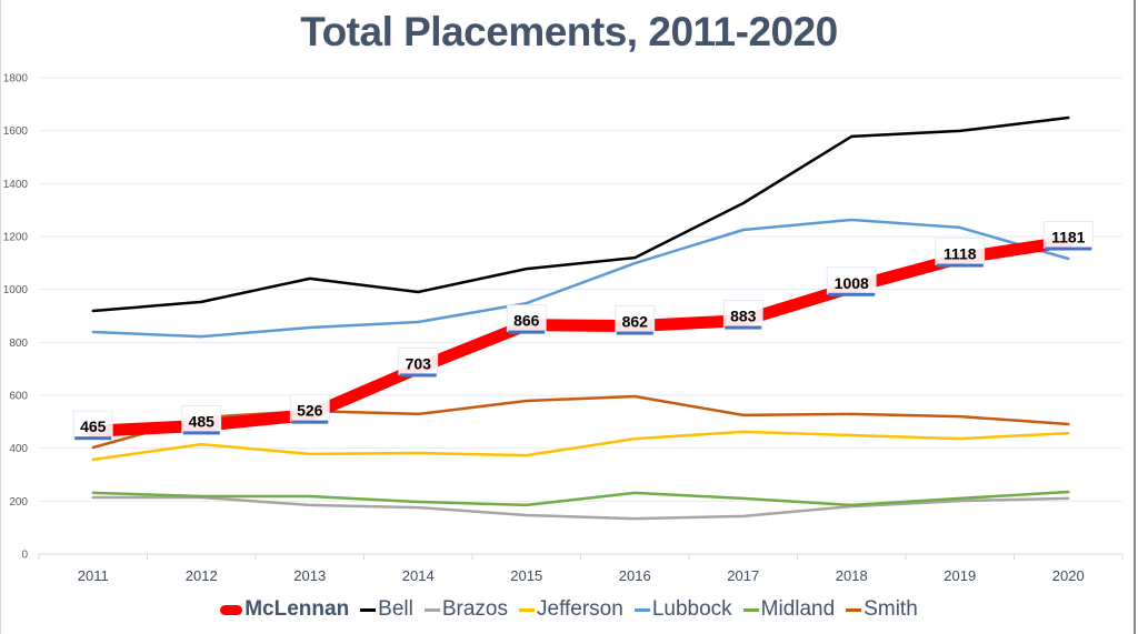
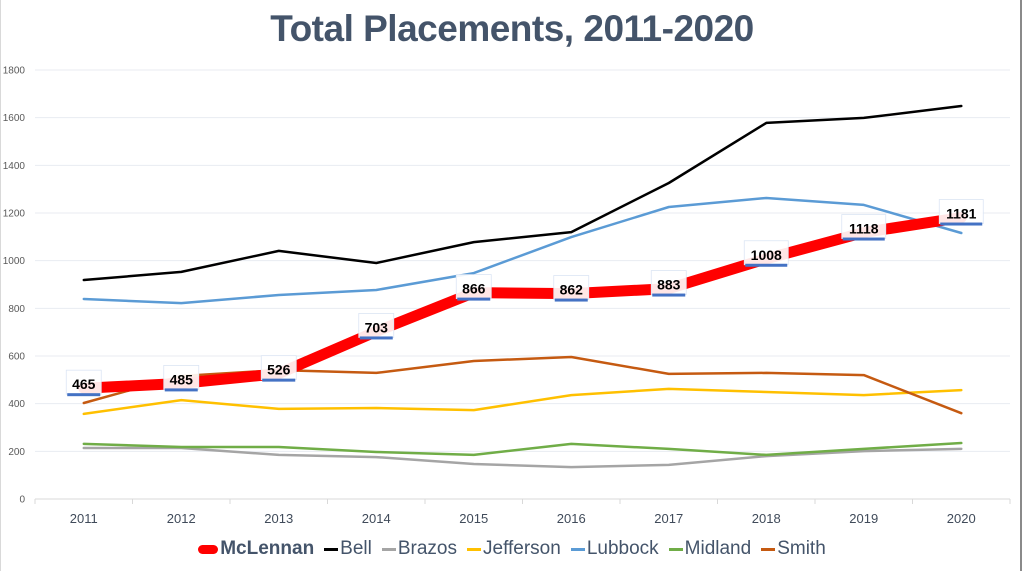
Smith/2020: 490 -> 360
